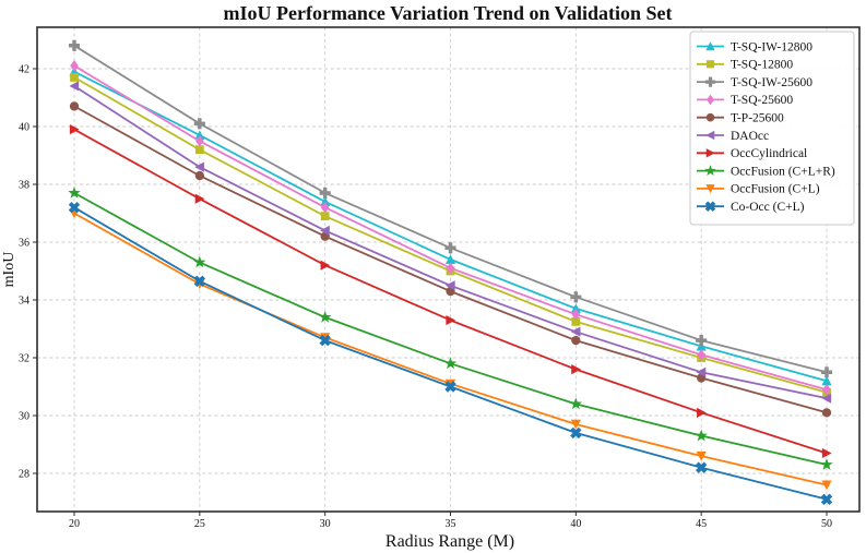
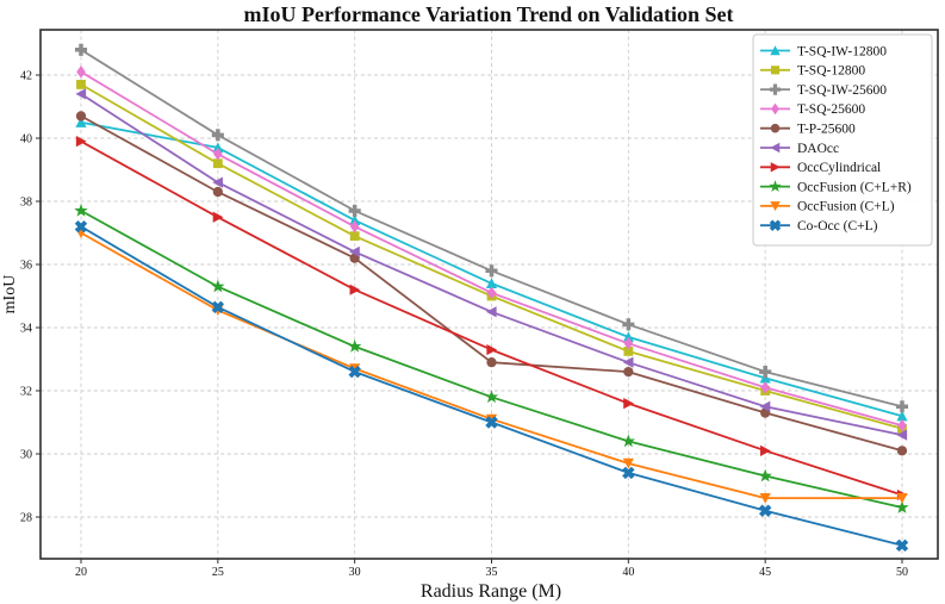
T-SQ-IW-12800/20: 41.9 -> 40.5
T-P-25600/35: 34.3 -> 32.9
OccFusion (C+L)/50: 27.6 -> 28.6
